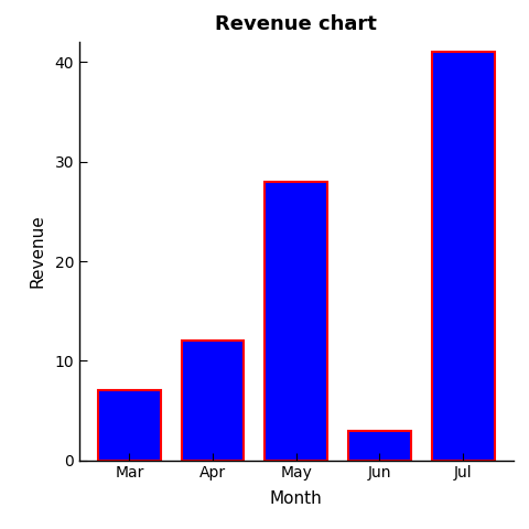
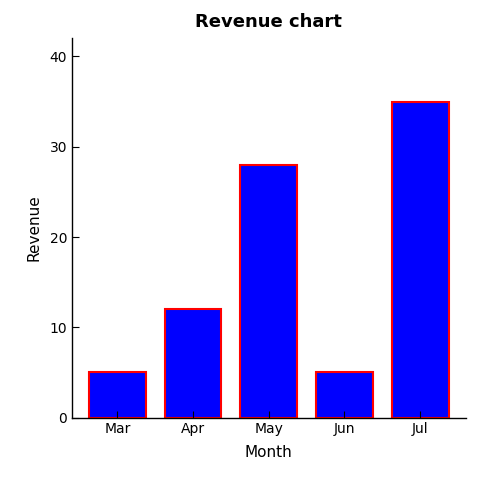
Mar: 7 -> 5
Jun: 3 -> 5
Jul: 41 -> 35
